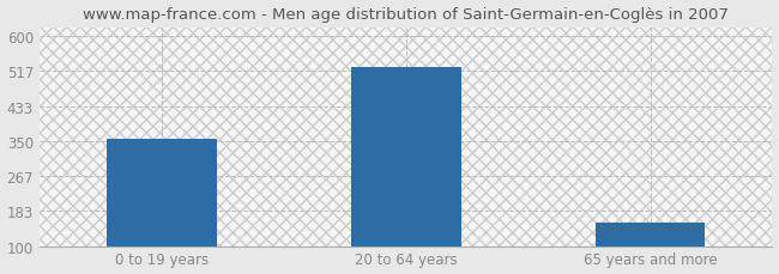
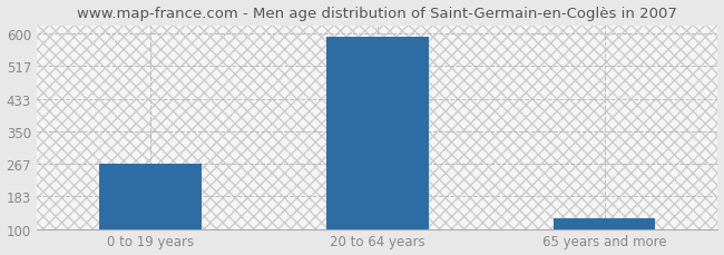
0 to 19 years: 355 -> 267
20 to 64 years: 525 -> 592
65 years and more: 155 -> 128
